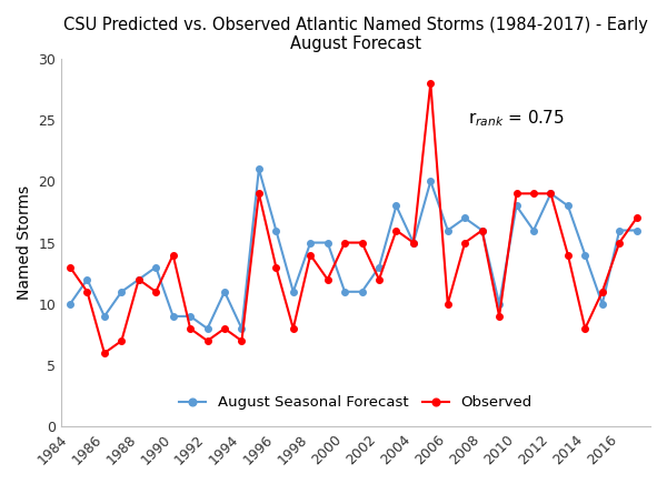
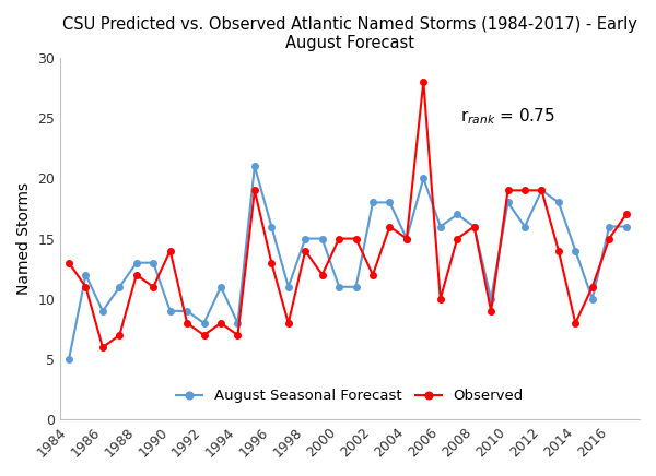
August Seasonal Forecast/1984: 10 -> 5
August Seasonal Forecast/1988: 12 -> 13
August Seasonal Forecast/2002: 13 -> 18
